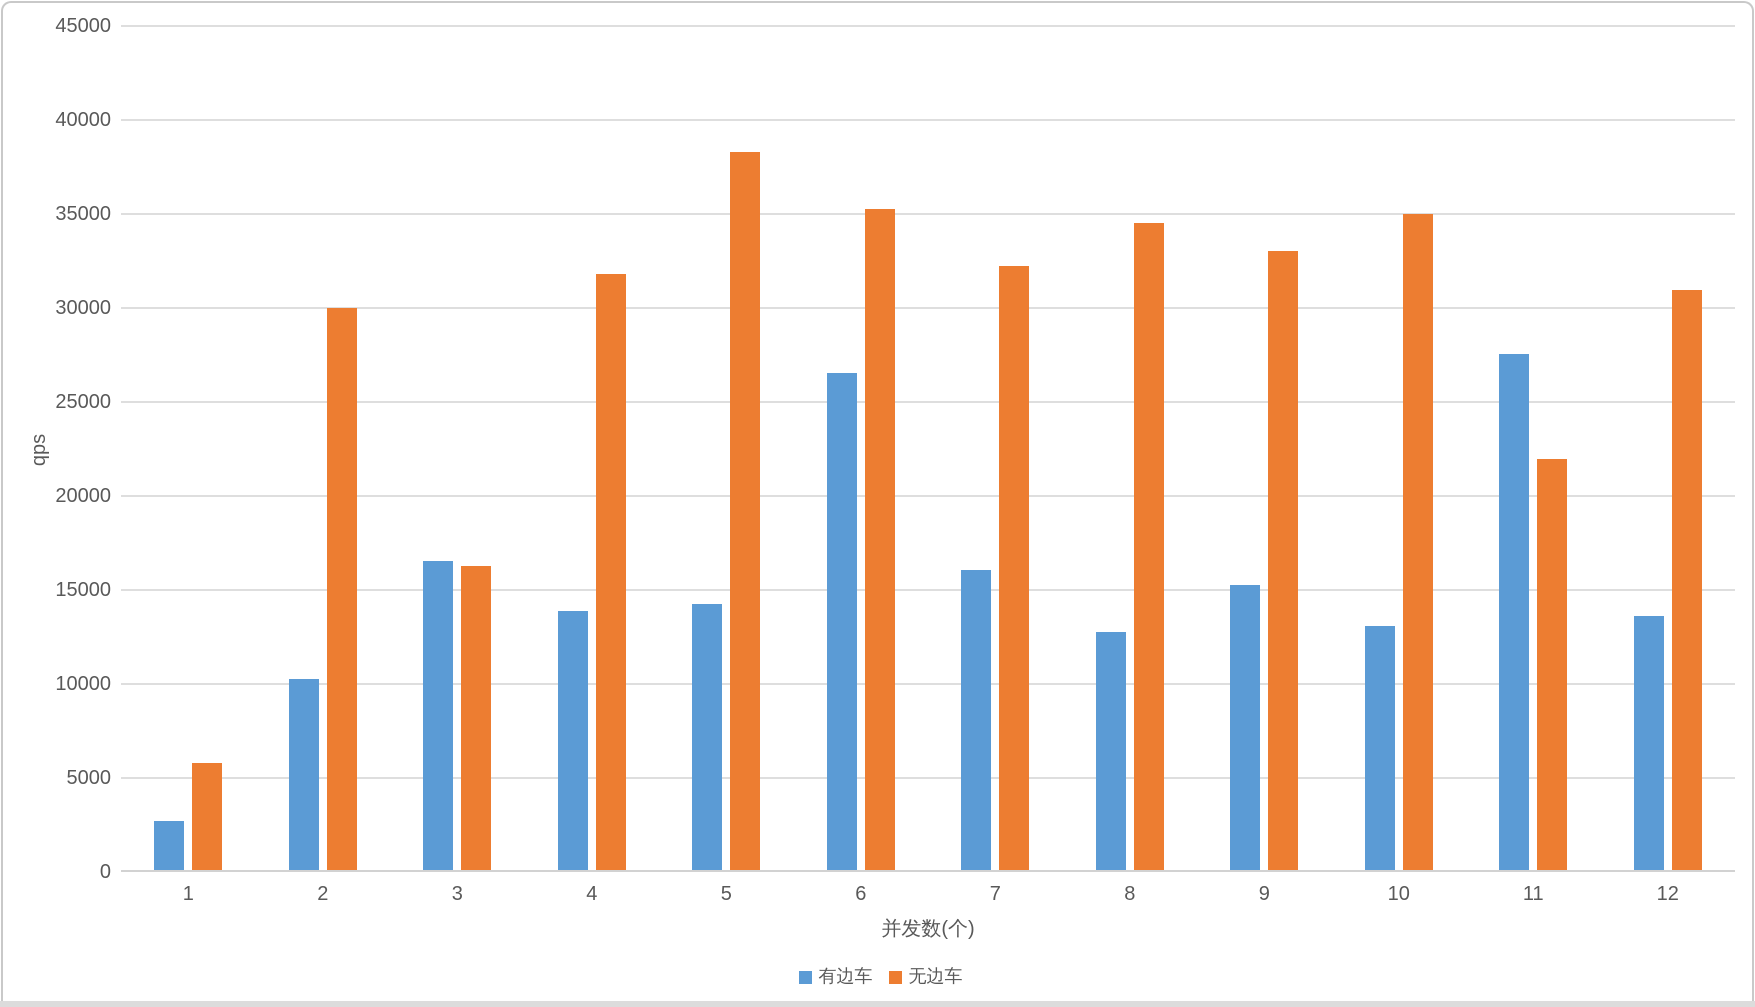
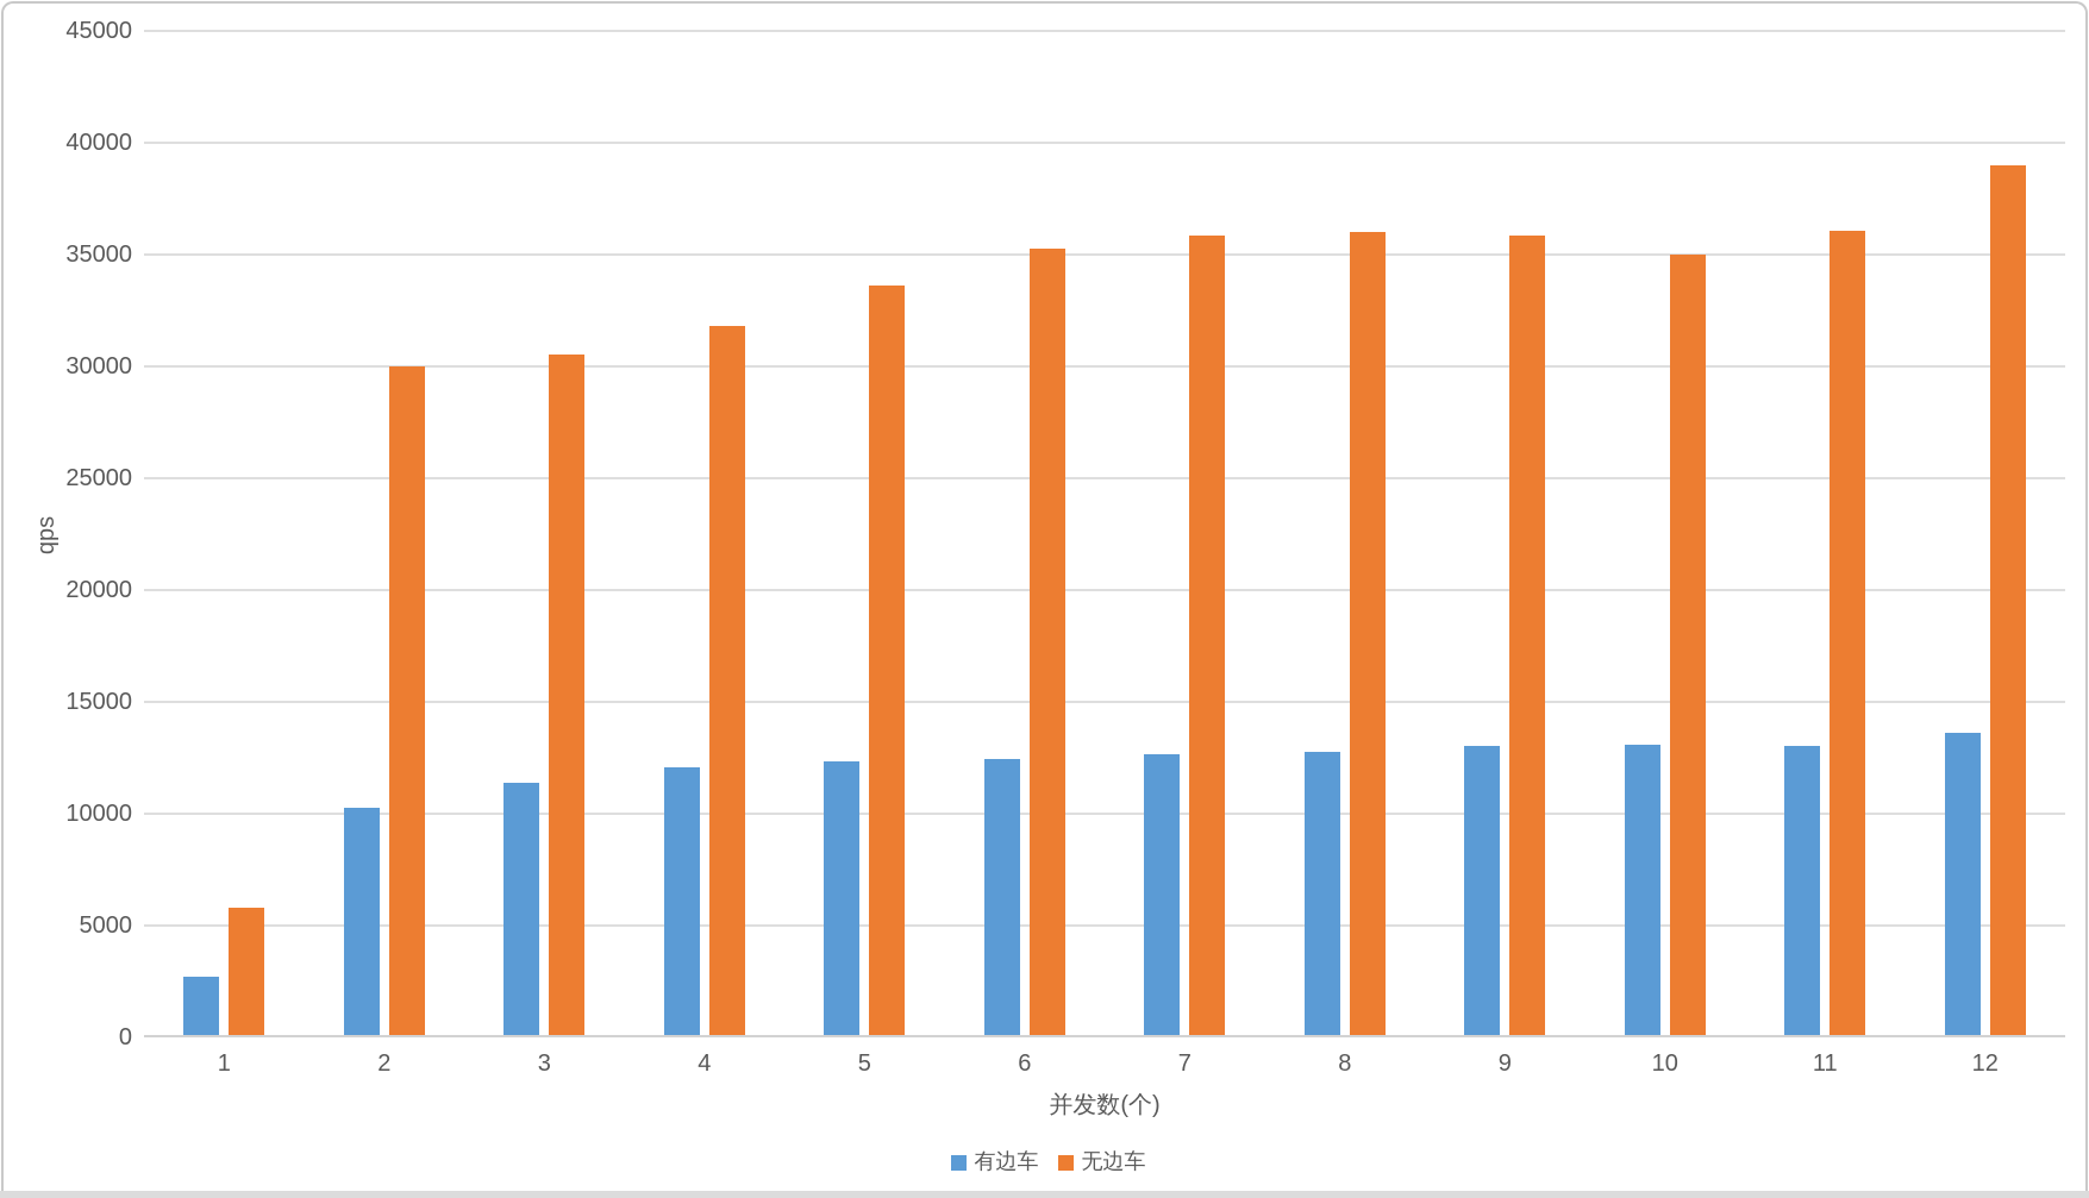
有边车/3: 16500 -> 11300
无边车/3: 16200 -> 30500
有边车/4: 13800 -> 12000
有边车/5: 14200 -> 12200
无边车/5: 38300 -> 33600
有边车/6: 26500 -> 12400
有边车/7: 16000 -> 12600
无边车/7: 32200 -> 35800
无边车/8: 34500 -> 36000
有边车/9: 15200 -> 13000
无边车/9: 33000 -> 35800
有边车/11: 27500 -> 13000
无边车/11: 21900 -> 36000
无边车/12: 30900 -> 39000
